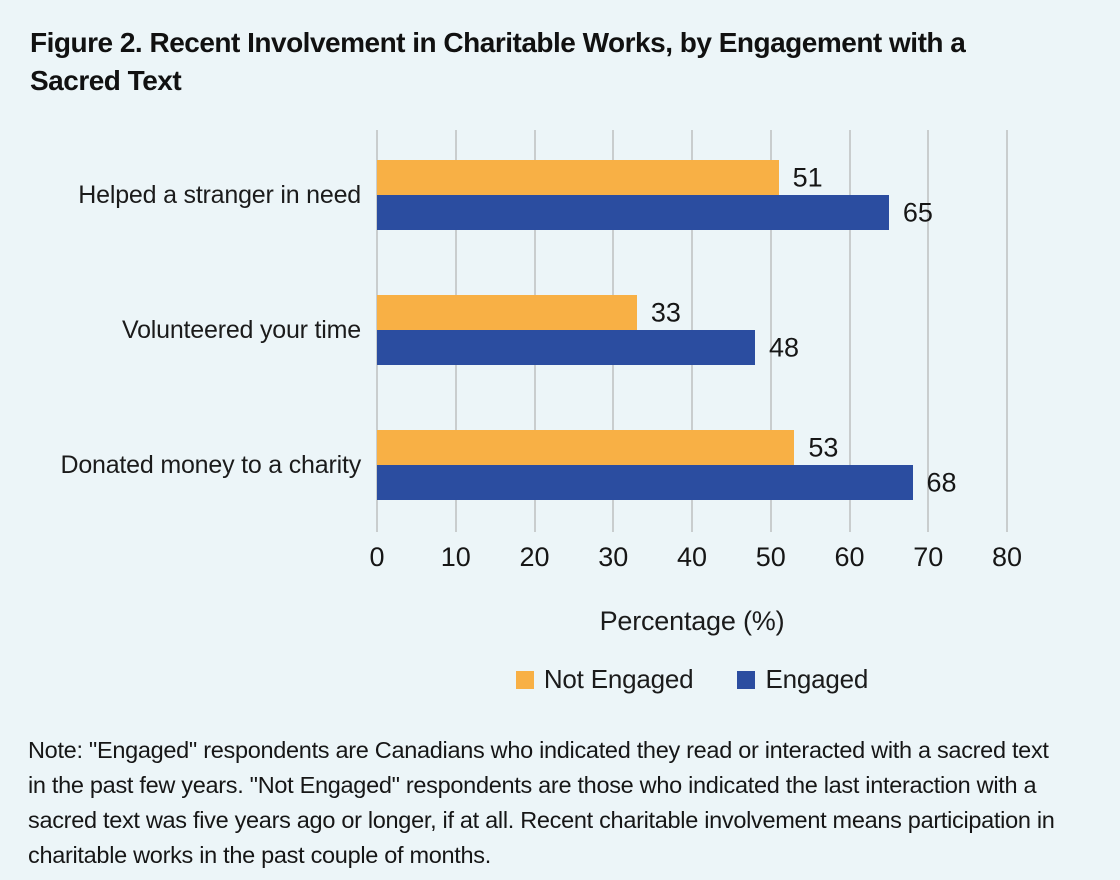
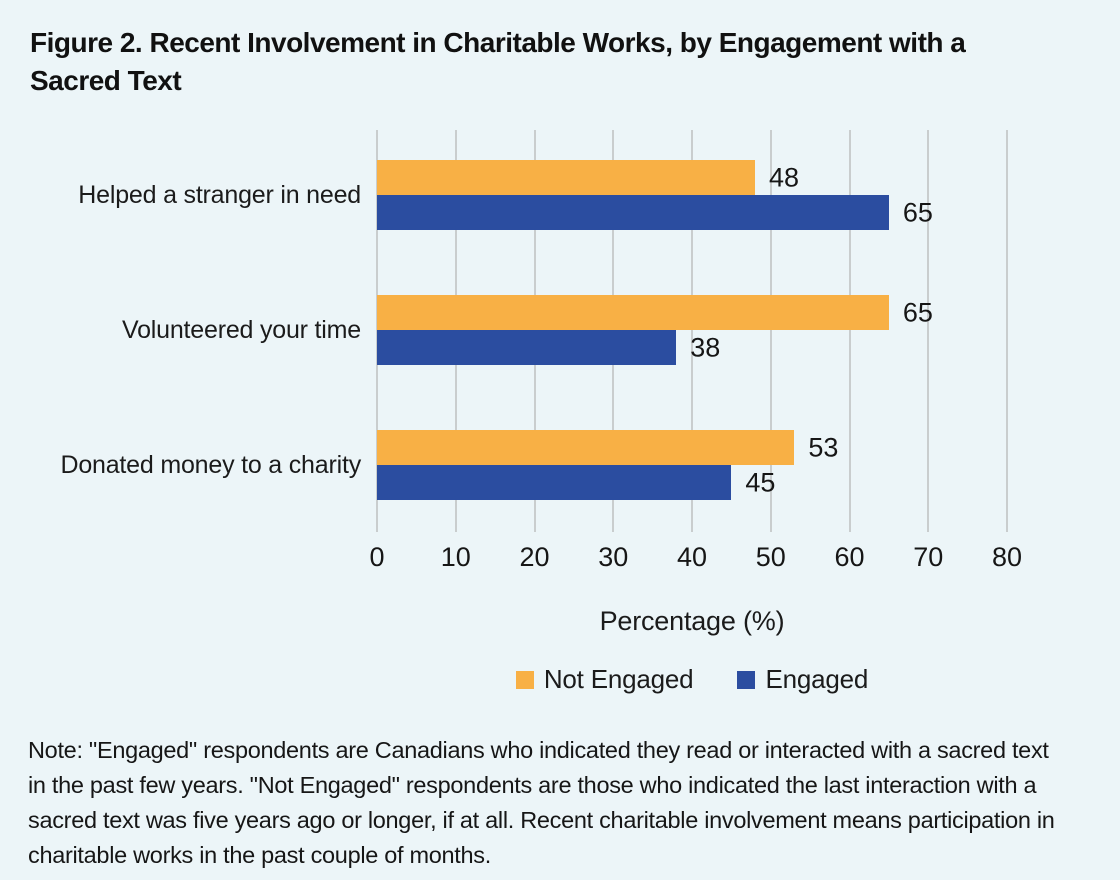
Not Engaged/Helped a stranger in need: 51 -> 48
Not Engaged/Volunteered your time: 33 -> 65
Engaged/Volunteered your time: 48 -> 38
Engaged/Donated money to a charity: 68 -> 45
